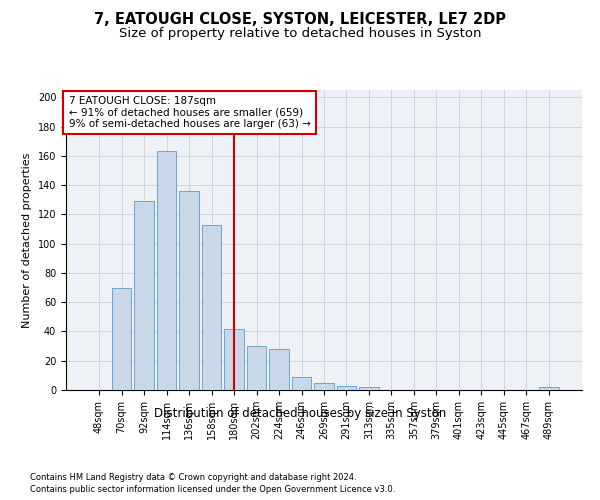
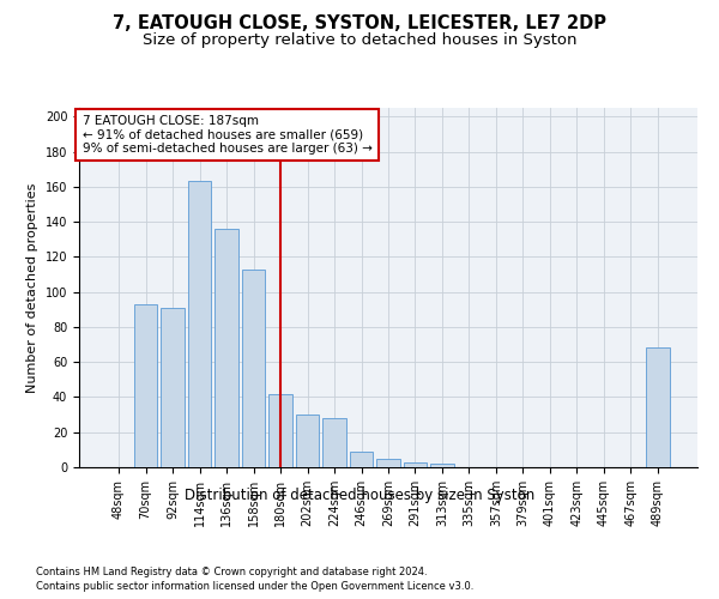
70sqm: 70 -> 93
92sqm: 129 -> 91
489sqm: 2 -> 68
